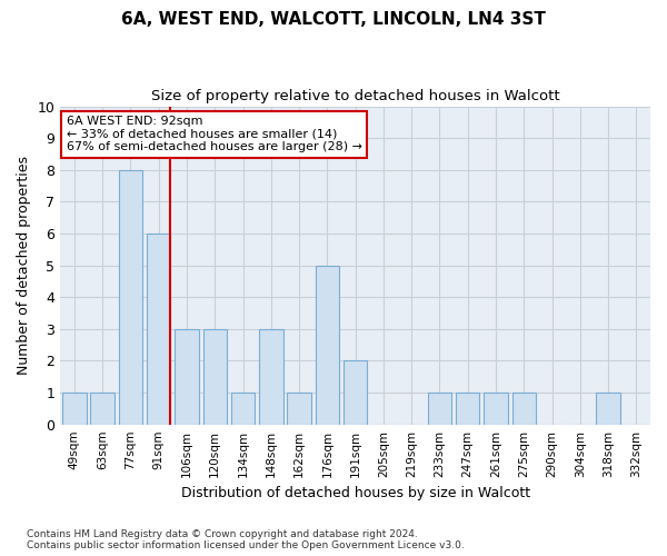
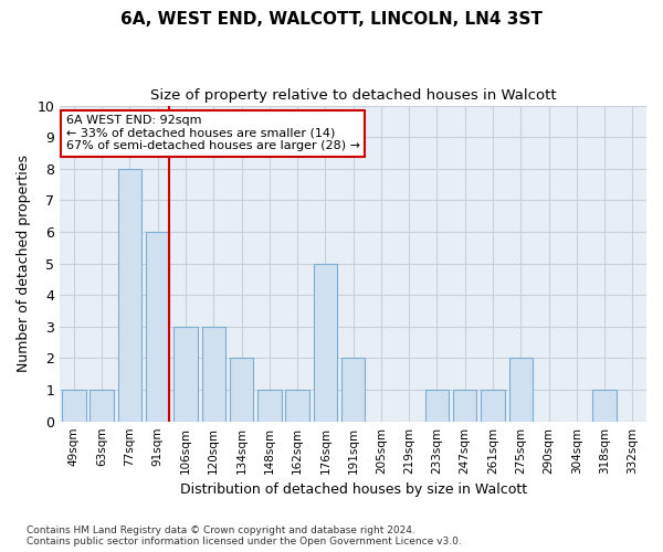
134sqm: 1 -> 2
148sqm: 3 -> 1
275sqm: 1 -> 2
